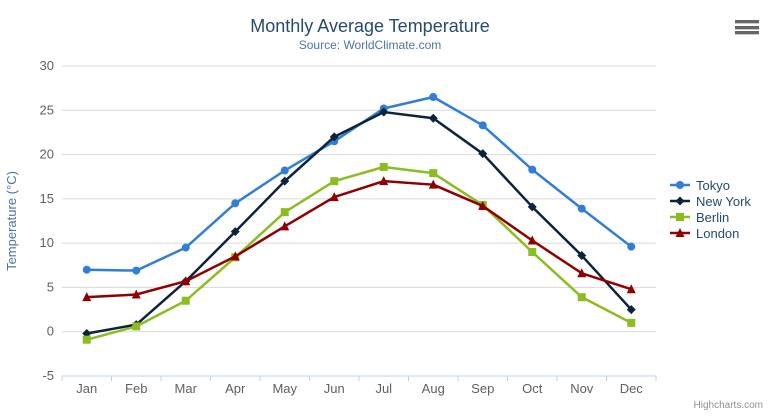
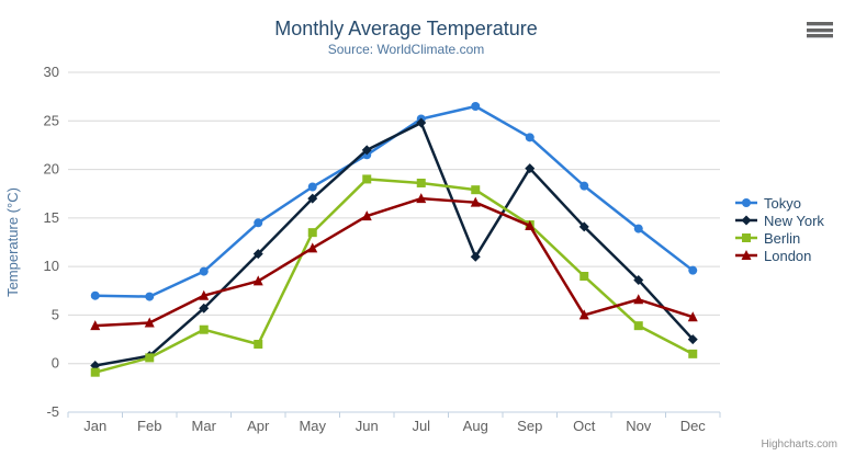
London/Mar: 6 -> 7
Berlin/Apr: 8 -> 2
Berlin/Jun: 17 -> 19
New York/Aug: 24 -> 11
London/Oct: 10 -> 5
